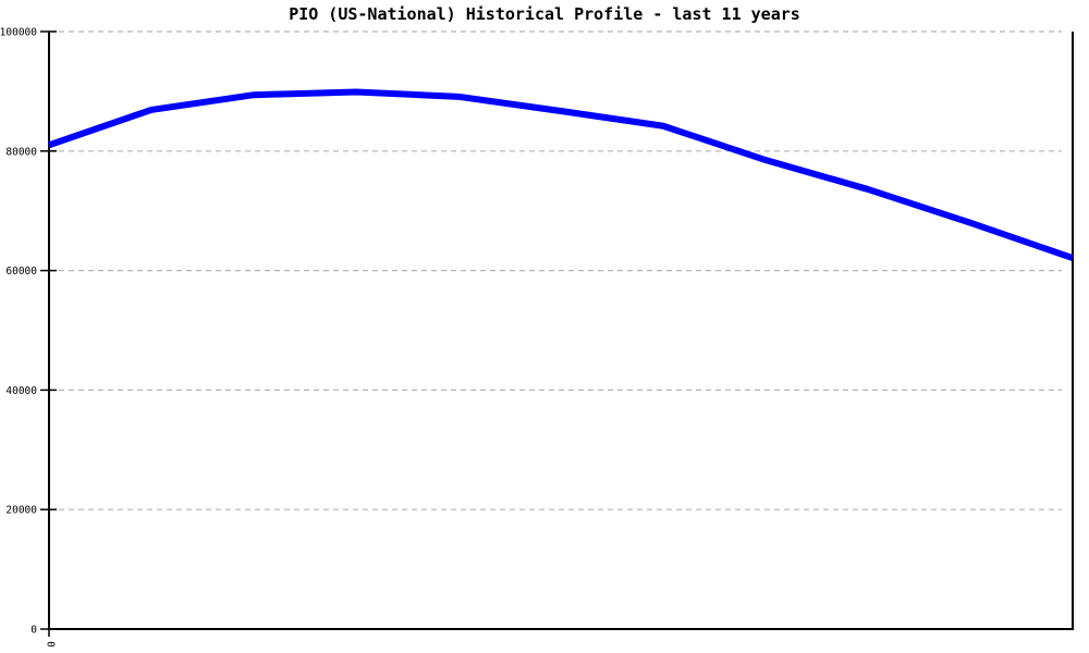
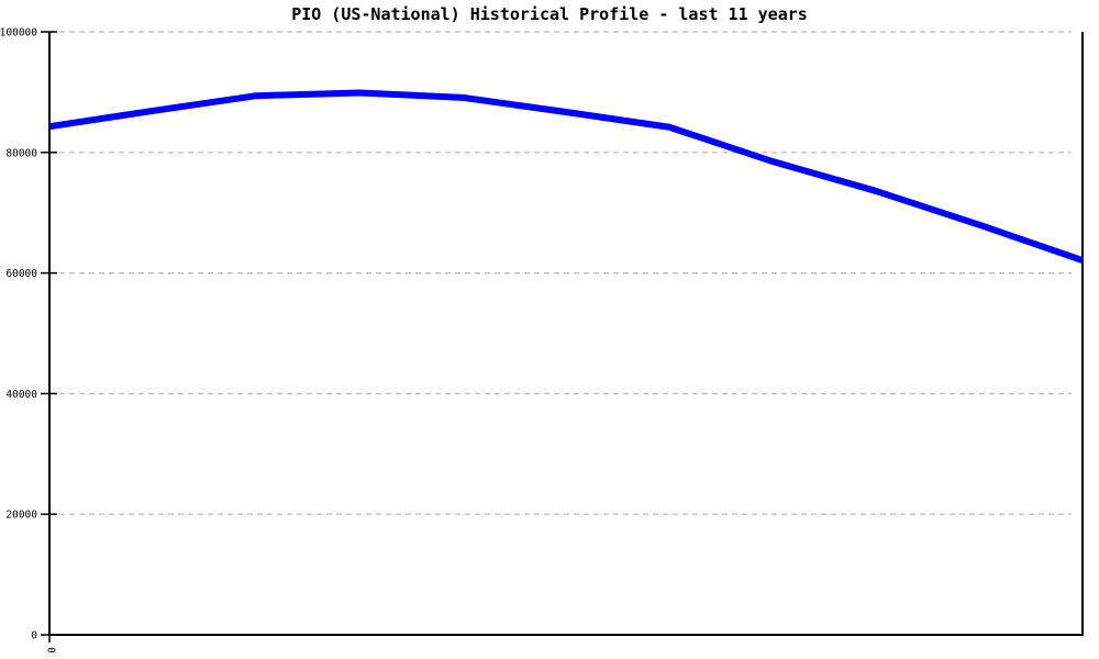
0: 81000 -> 84000
